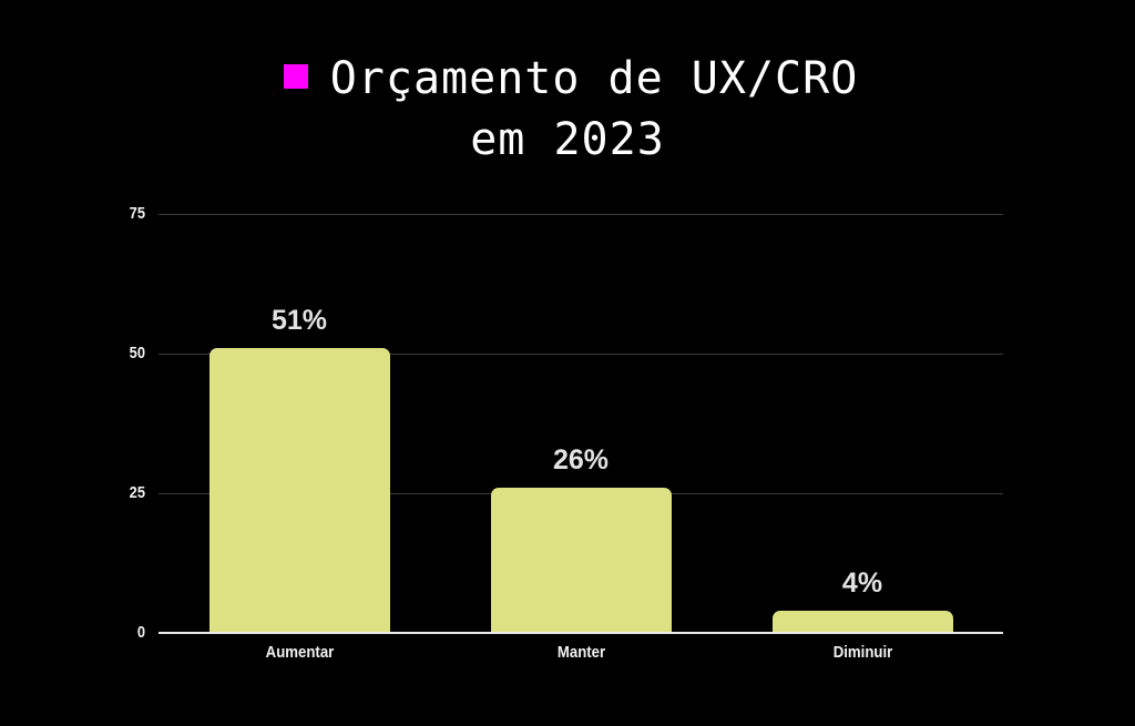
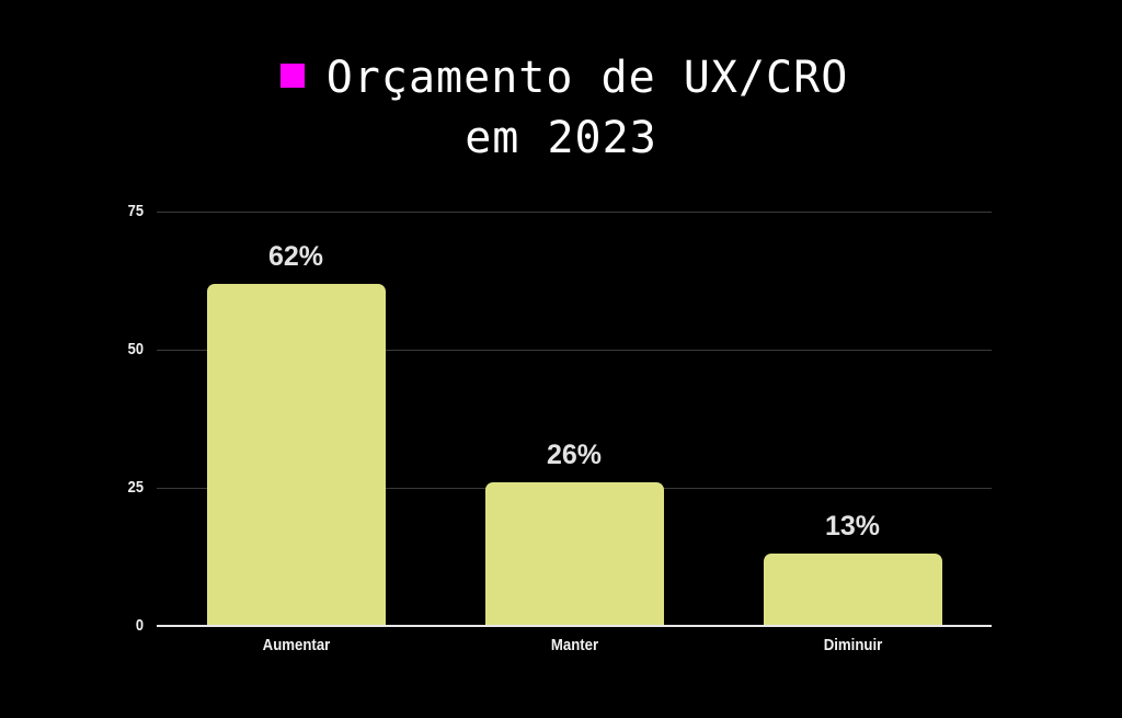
Aumentar: 51% -> 62%
Diminuir: 4% -> 13%
